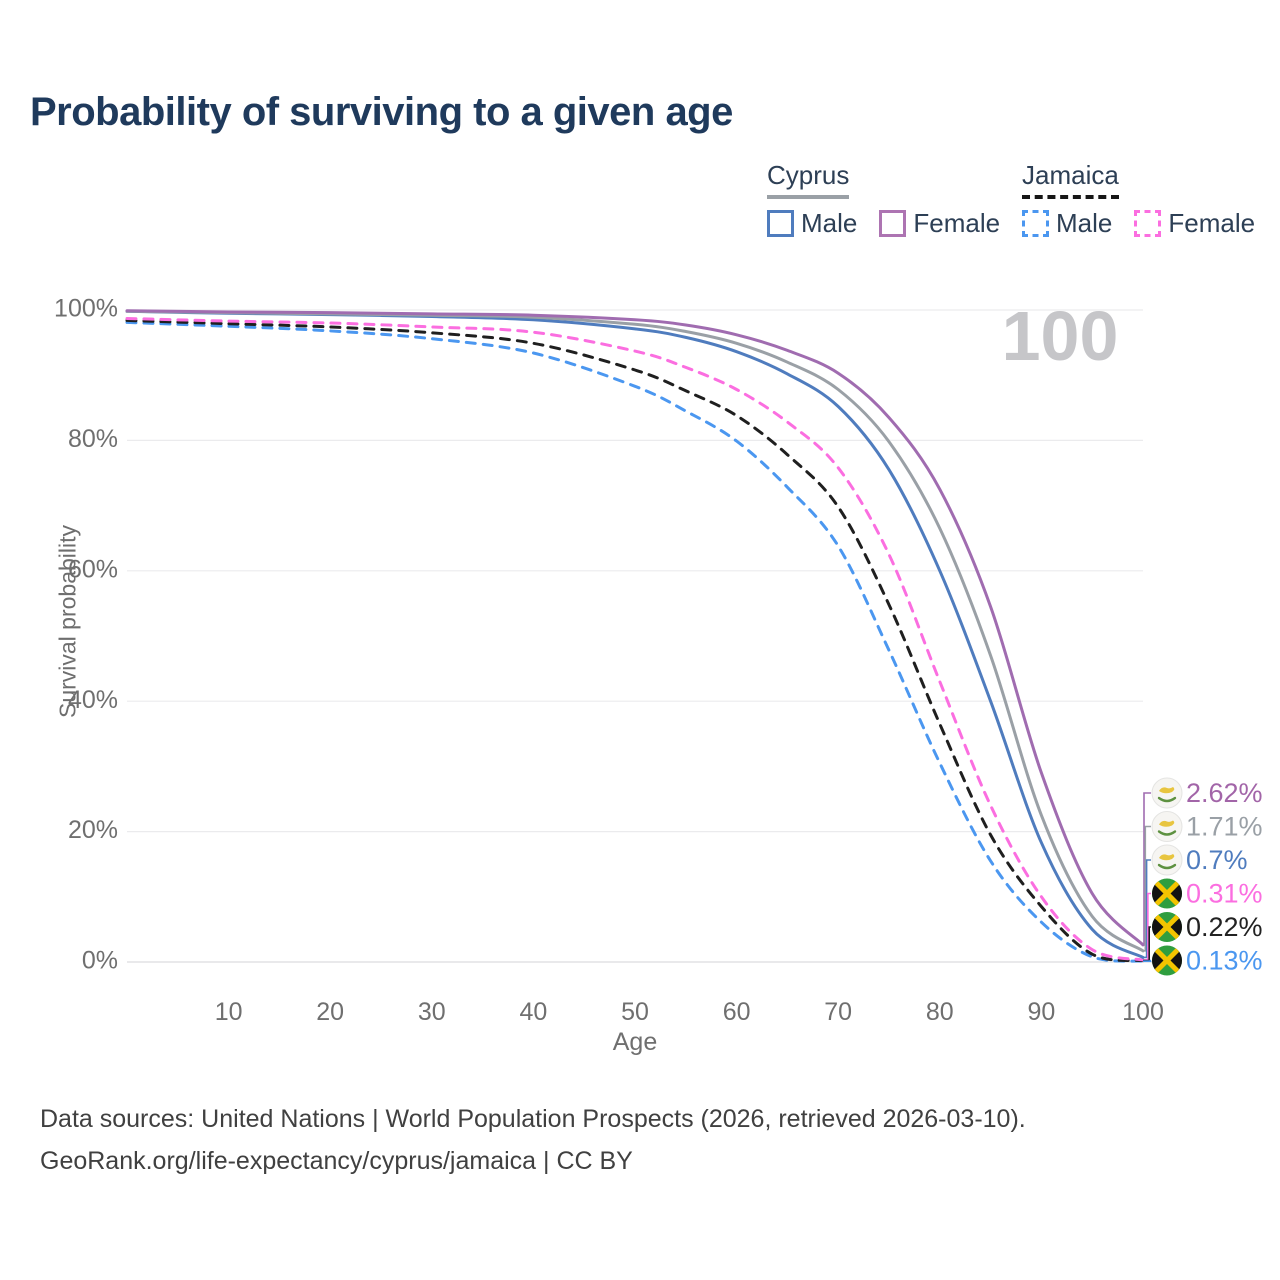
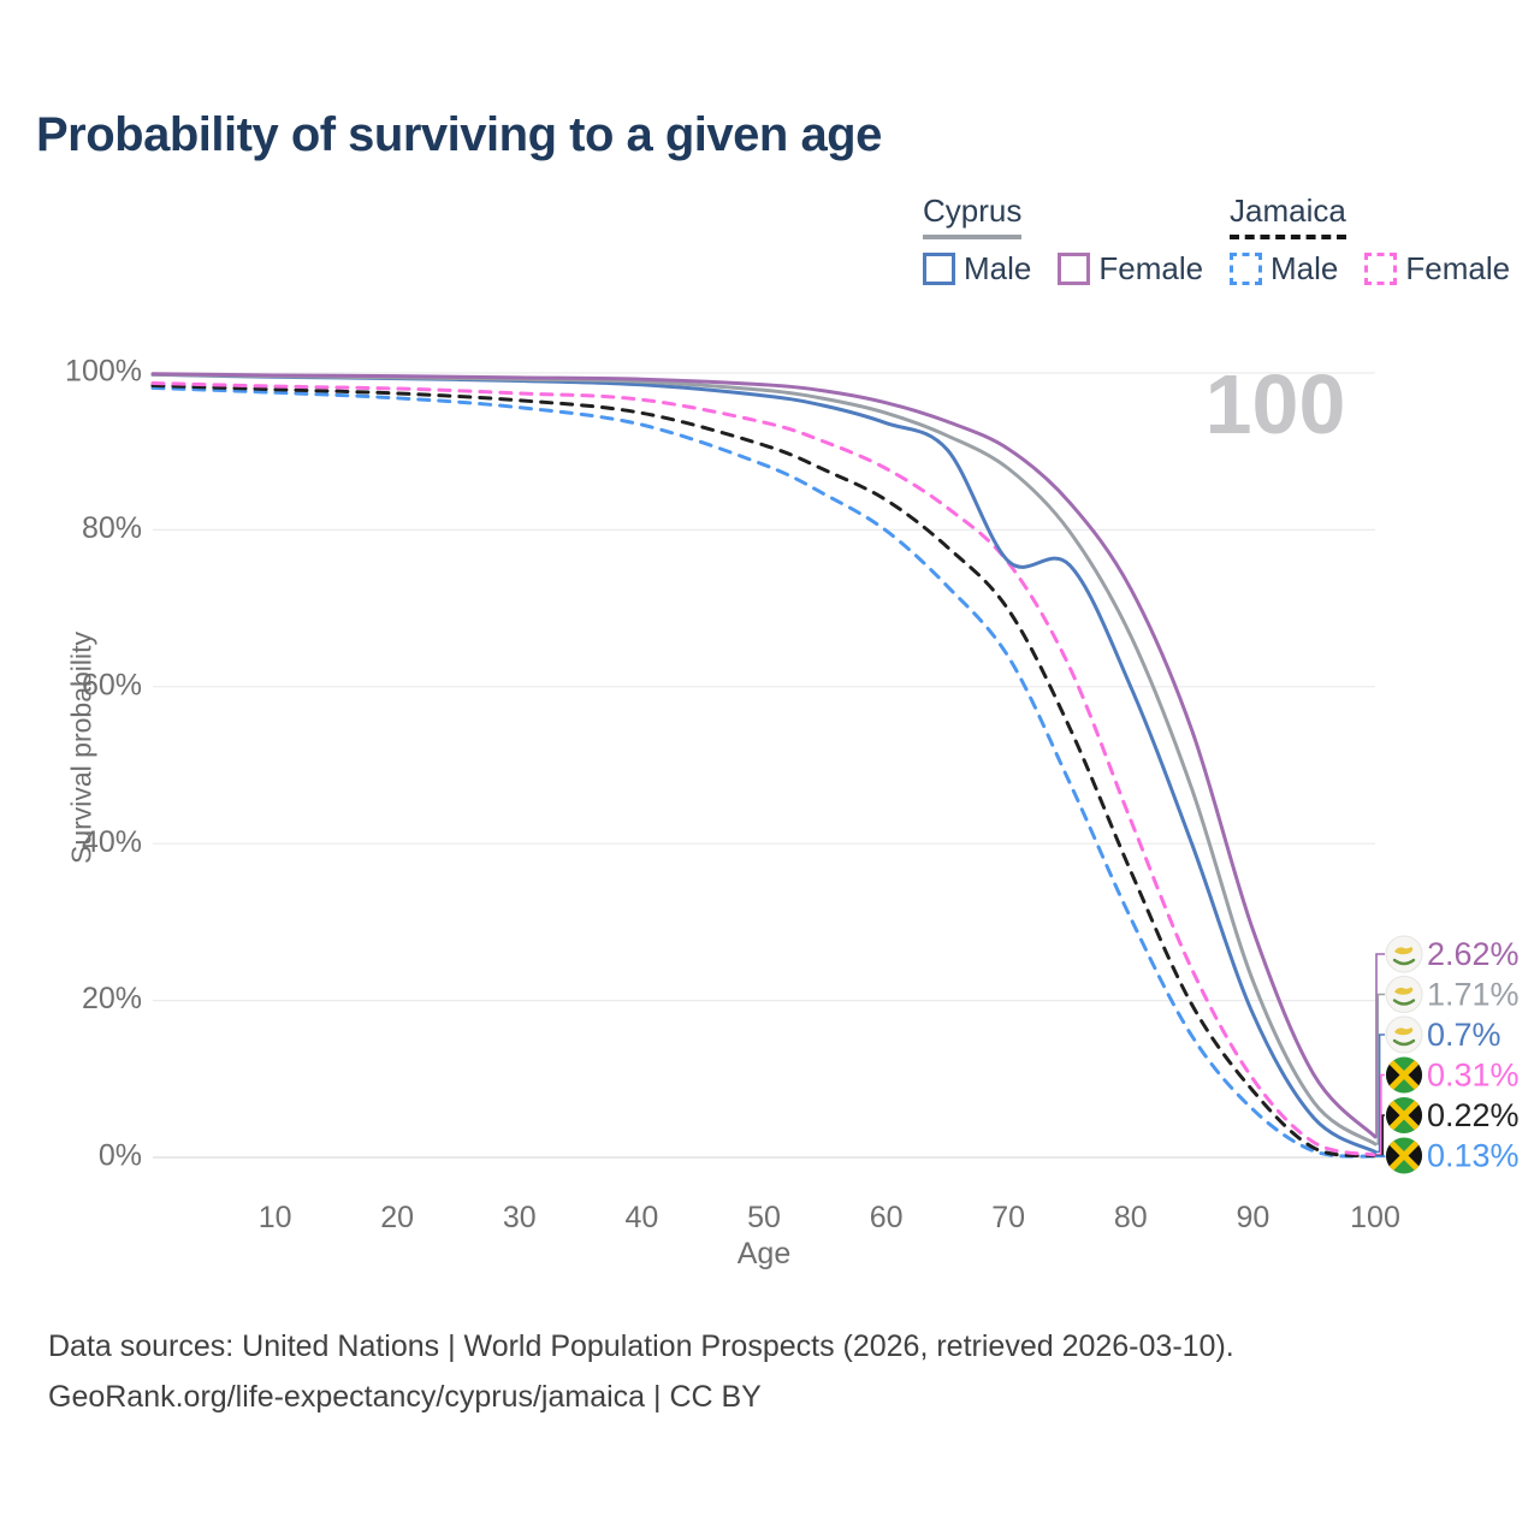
Cyprus Male/70: 85% -> 76%
